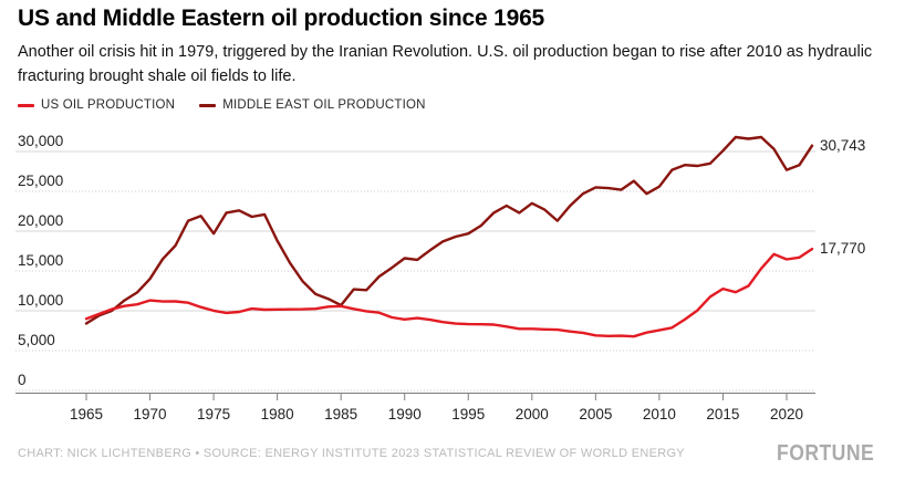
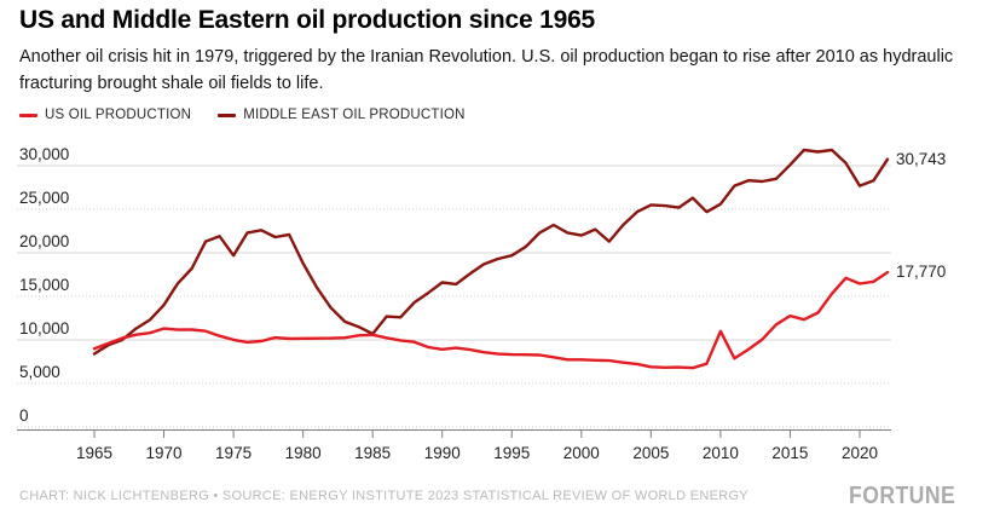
MIDDLE EAST OIL PRODUCTION/2000: 24000 -> 22000
US OIL PRODUCTION/2010: 8000 -> 11000
